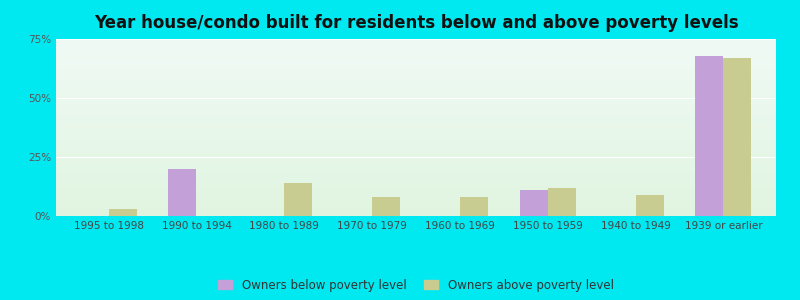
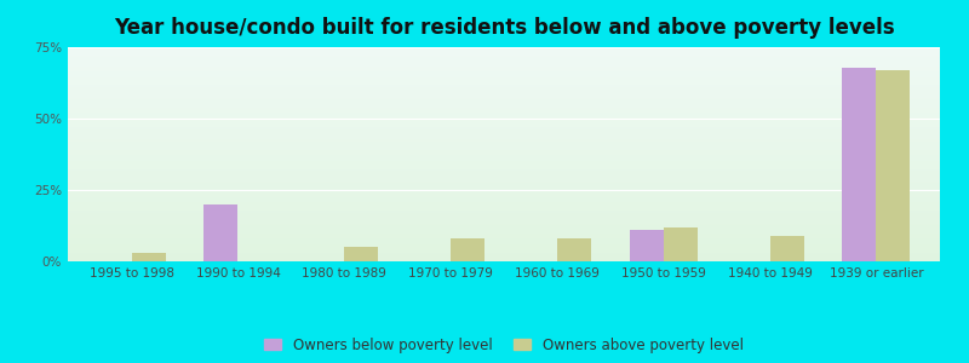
Owners above poverty level/1980 to 1989: 14% -> 5%
